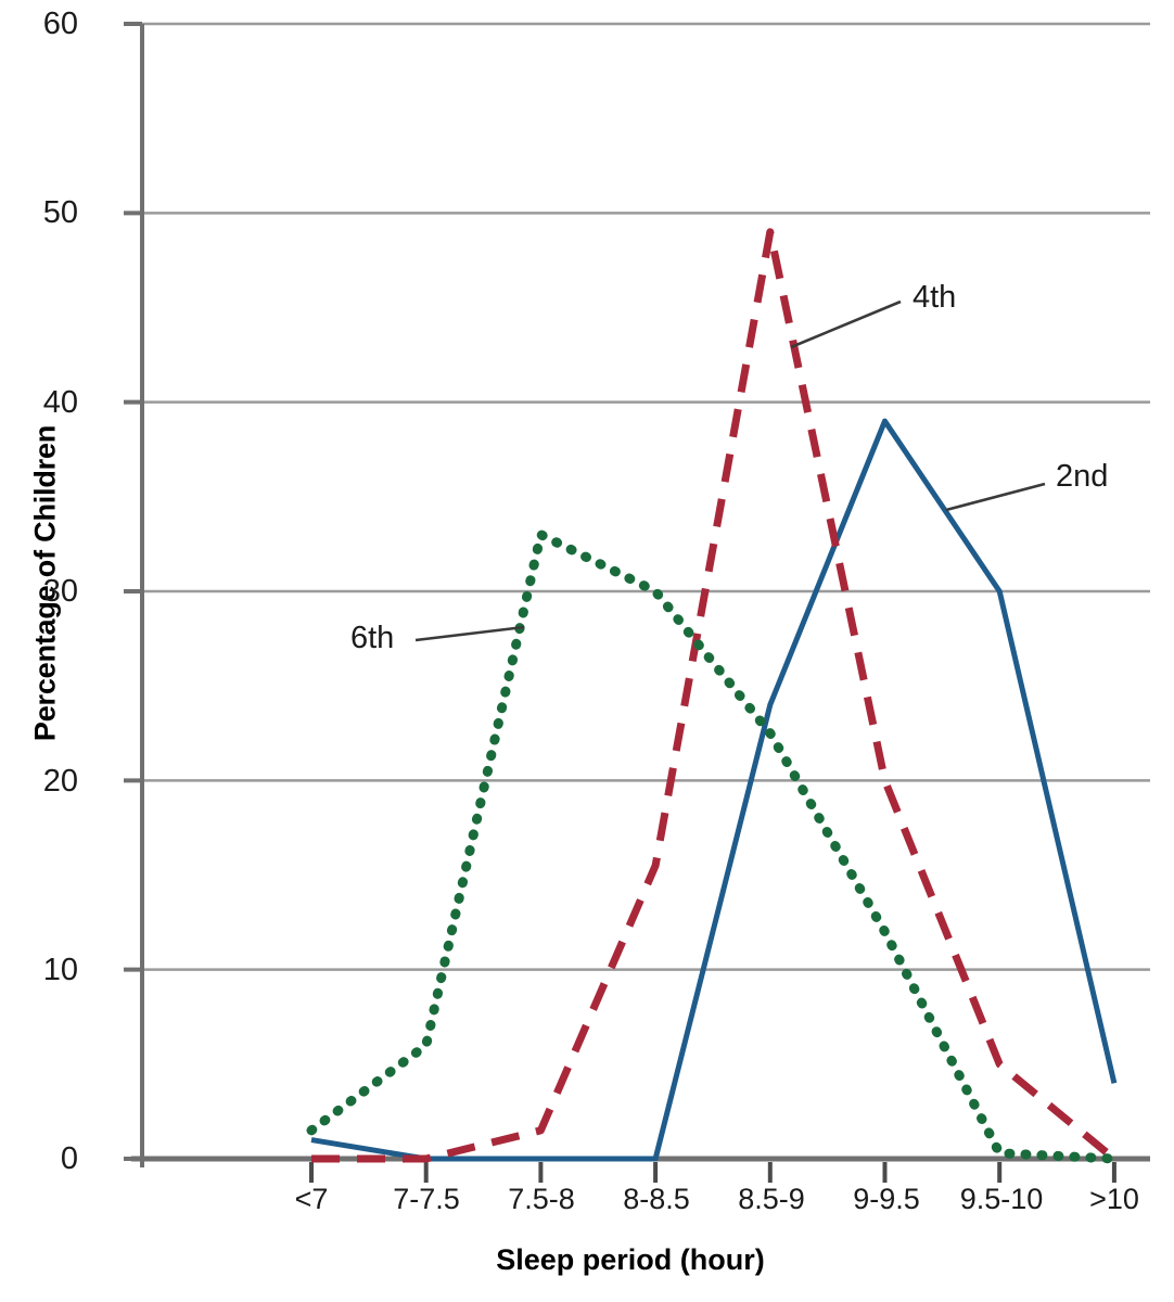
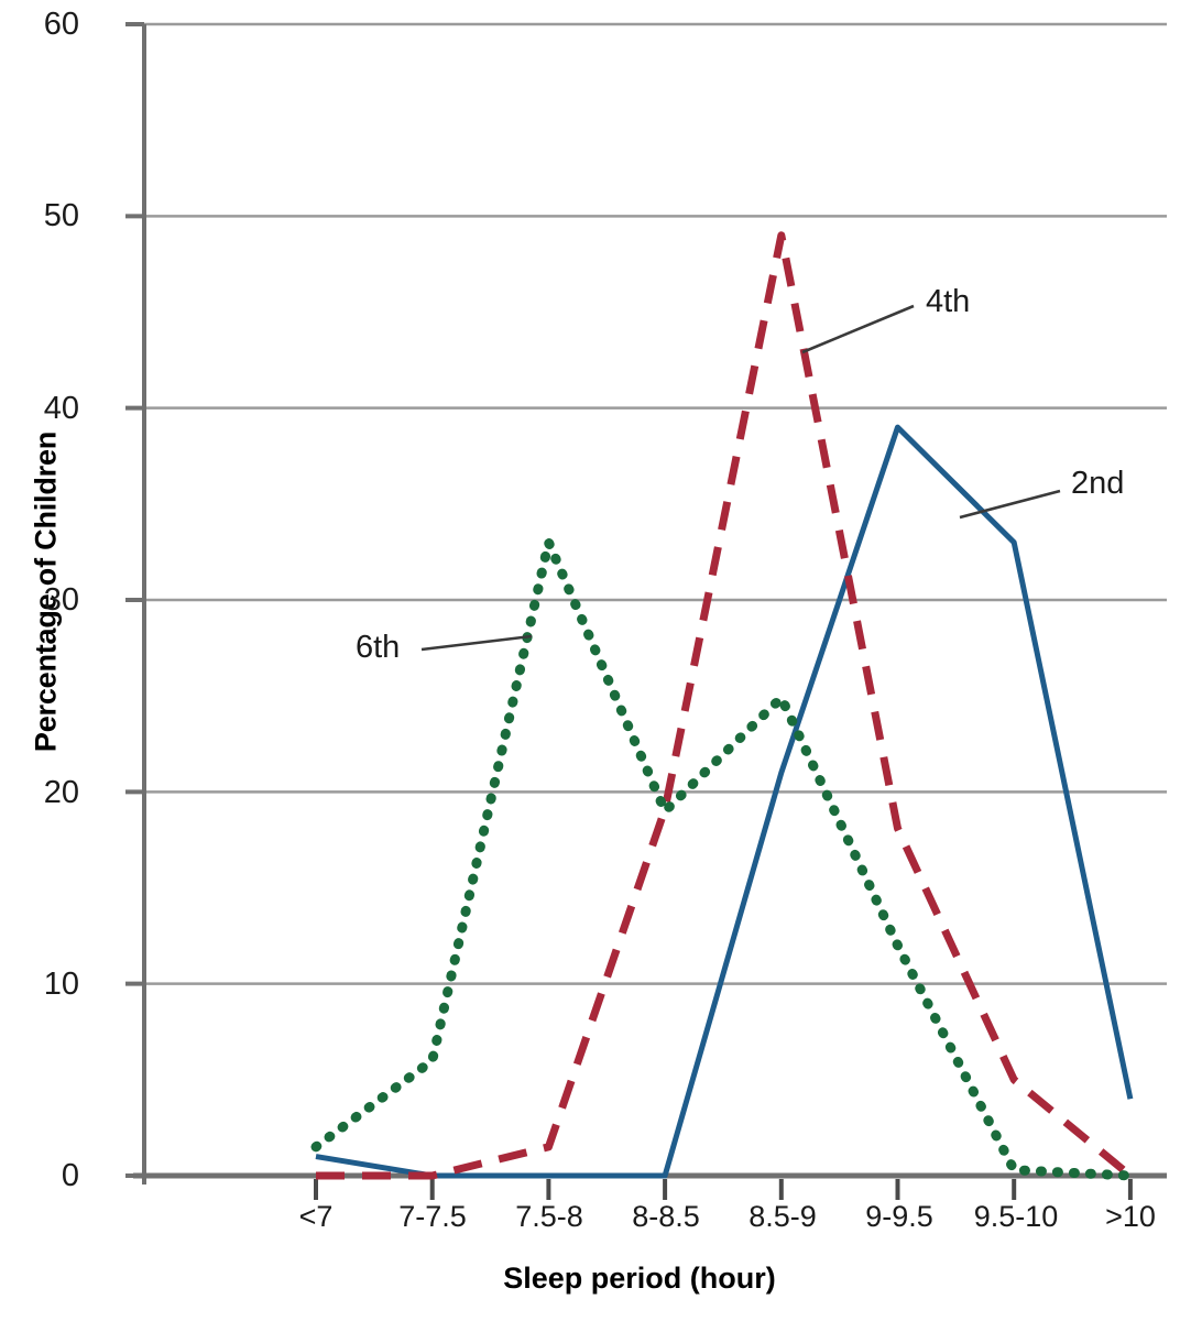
4th/8-8.5: 15.5 -> 19.1
6th/8-8.5: 30.0 -> 19.0
2nd/8.5-9: 24 -> 21
6th/8.5-9: 22.5 -> 24.9
4th/9-9.5: 20.0 -> 18.1
2nd/9.5-10: 30 -> 33
